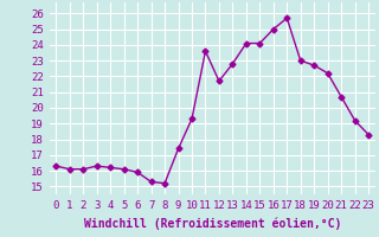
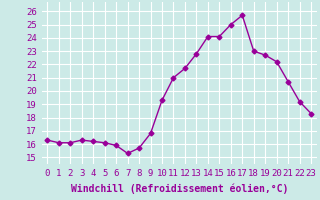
8: 15.2 -> 15.7
9: 17.4 -> 16.8
11: 23.6 -> 21.0
